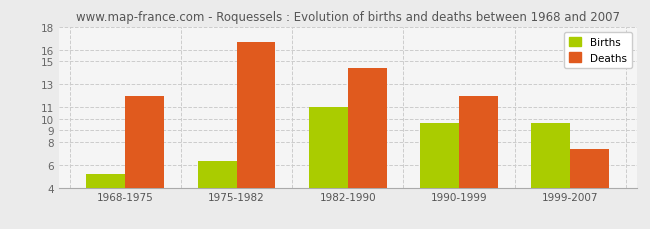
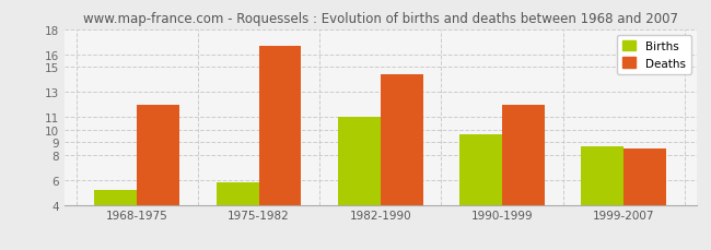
Births/1975-1982: 6.3 -> 5.8
Births/1999-2007: 9.6 -> 8.7
Deaths/1999-2007: 7.4 -> 8.5
